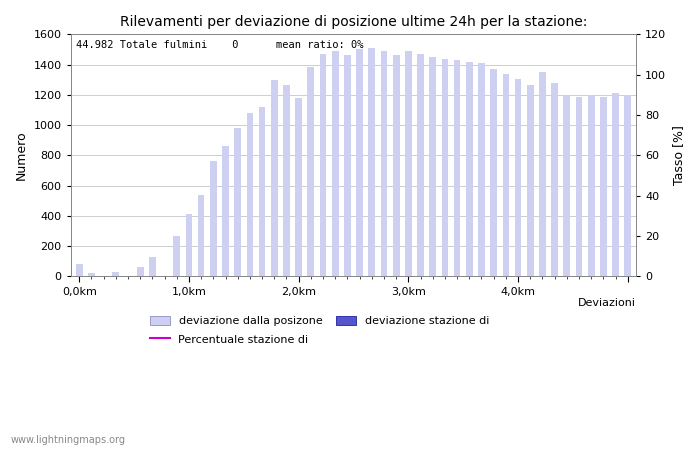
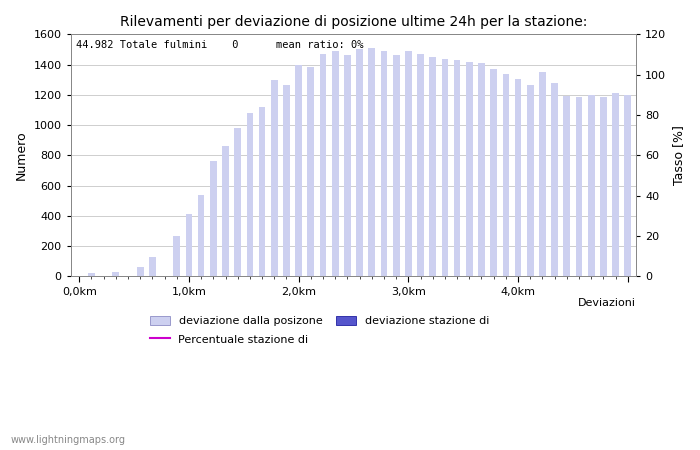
0,0km: 80 -> 0
2,0km: 1180 -> 1400
